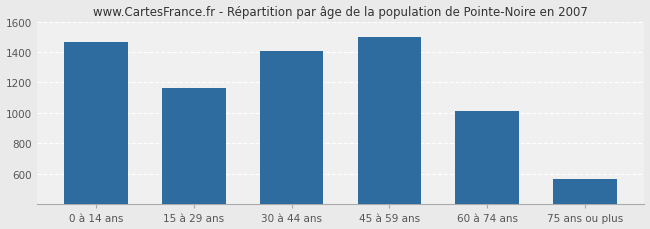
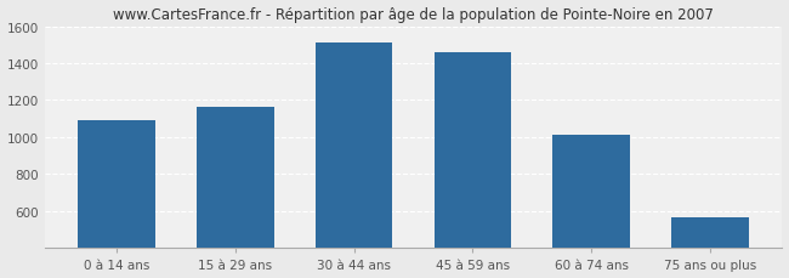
0 à 14 ans: 1470 -> 1090
30 à 44 ans: 1400 -> 1510
45 à 59 ans: 1500 -> 1460
